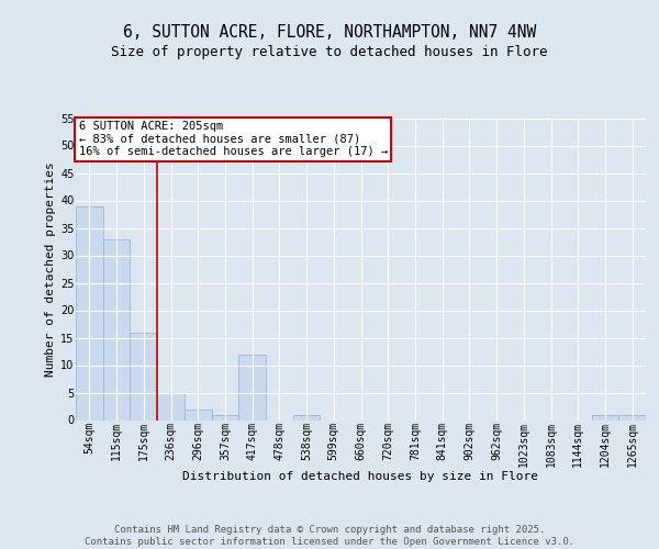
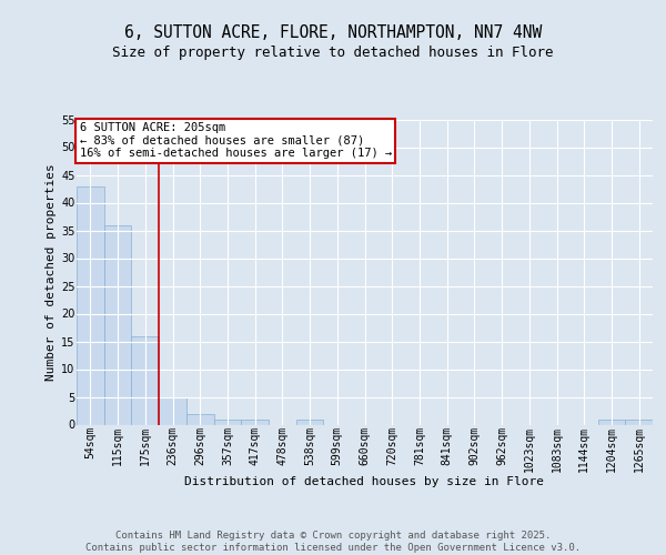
54sqm: 39 -> 43
115sqm: 33 -> 36
417sqm: 12 -> 1
